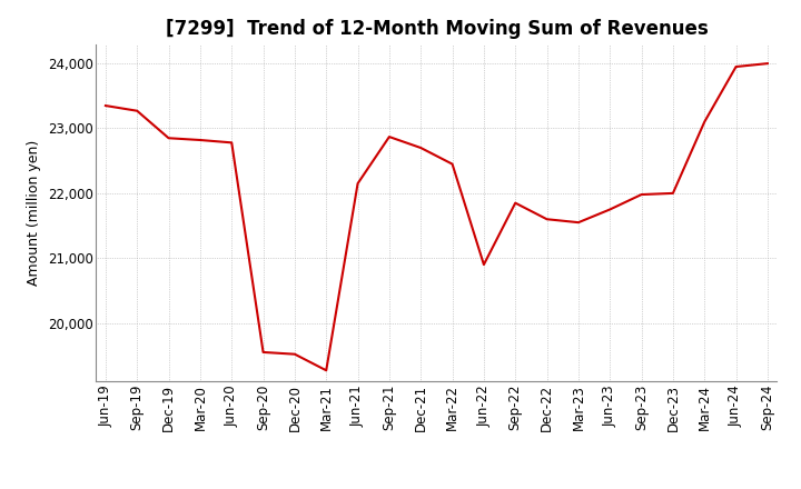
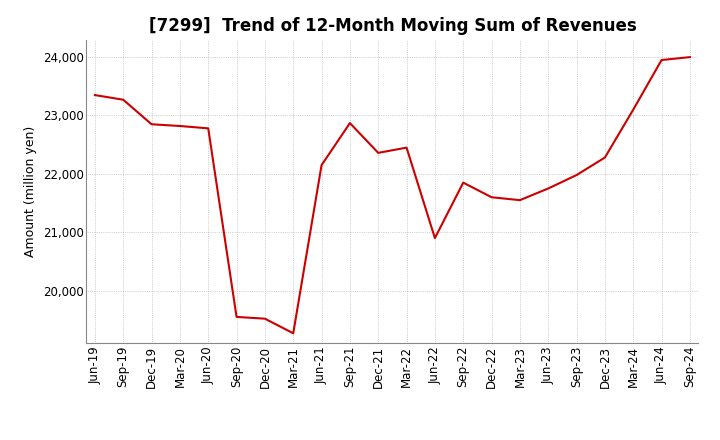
Dec-21: 22,700 -> 22,360
Dec-23: 22,000 -> 22,280
